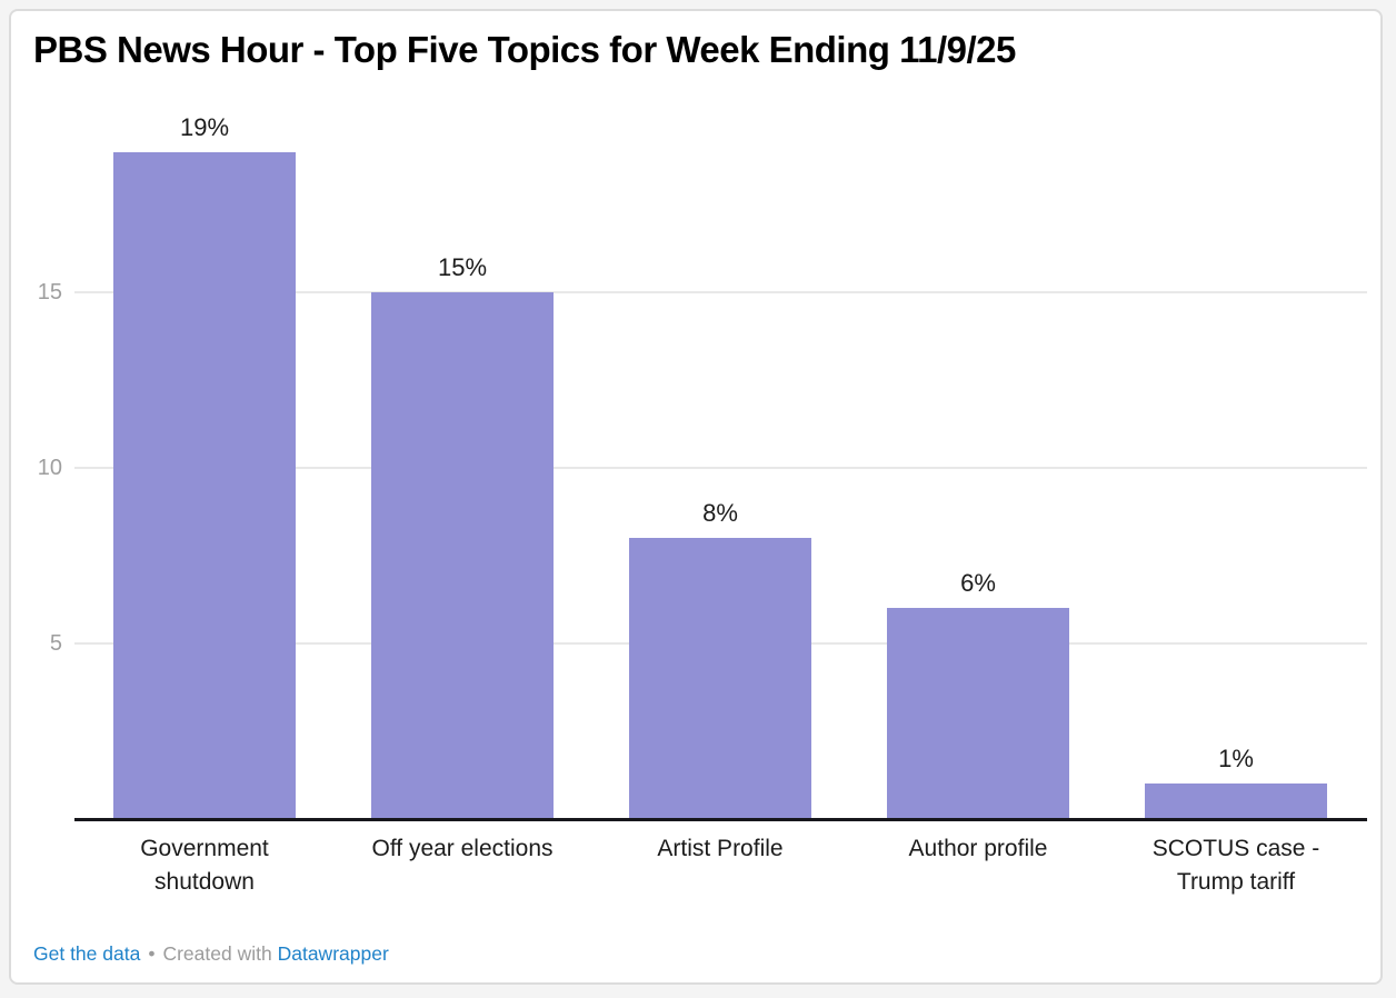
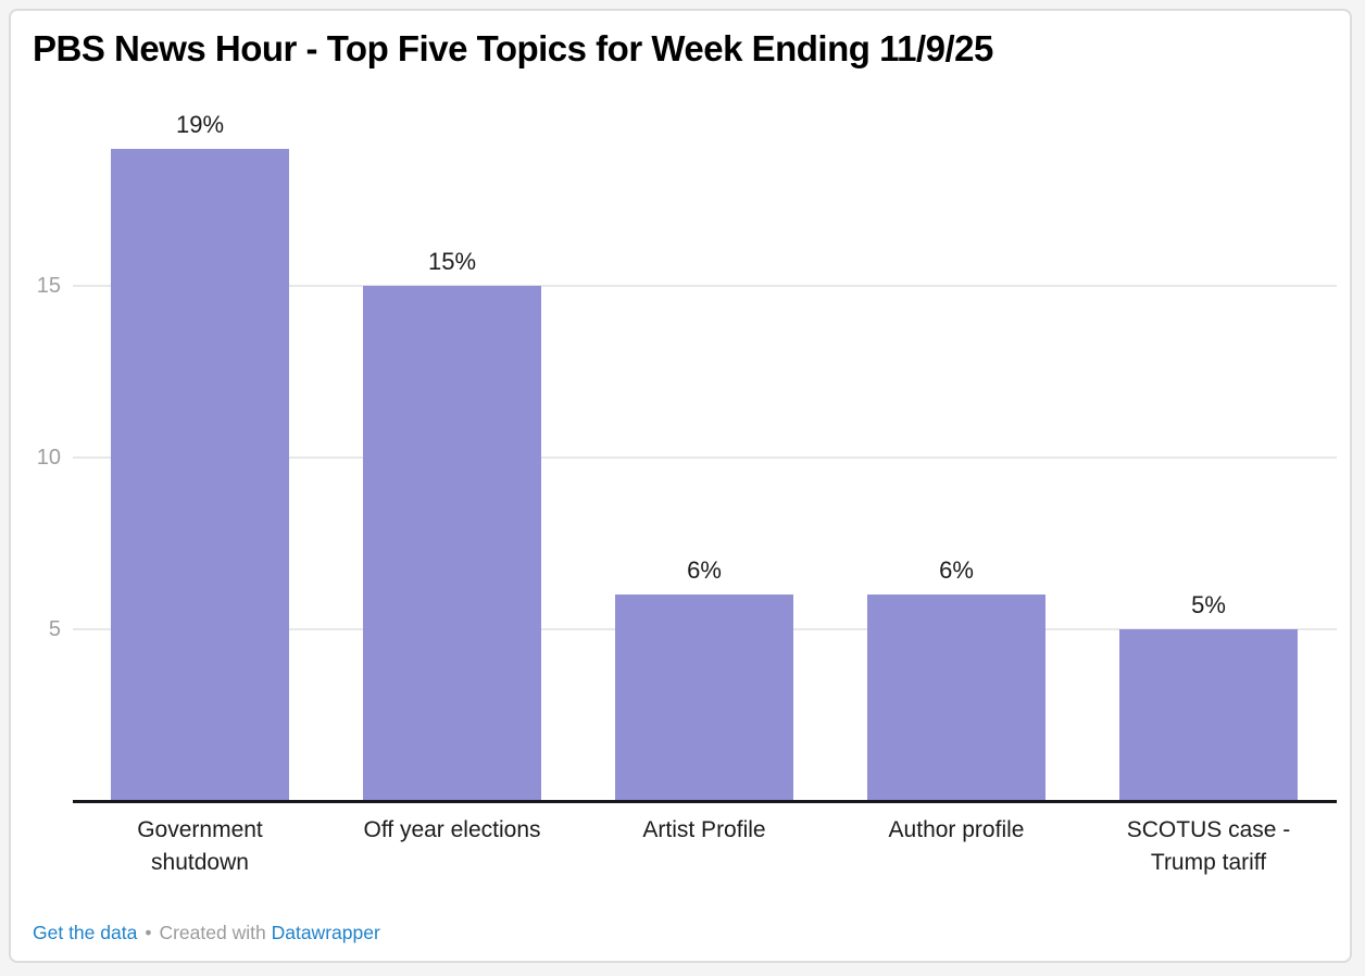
Artist Profile: 8% -> 6%
SCOTUS case - Trump tariff: 1% -> 5%
